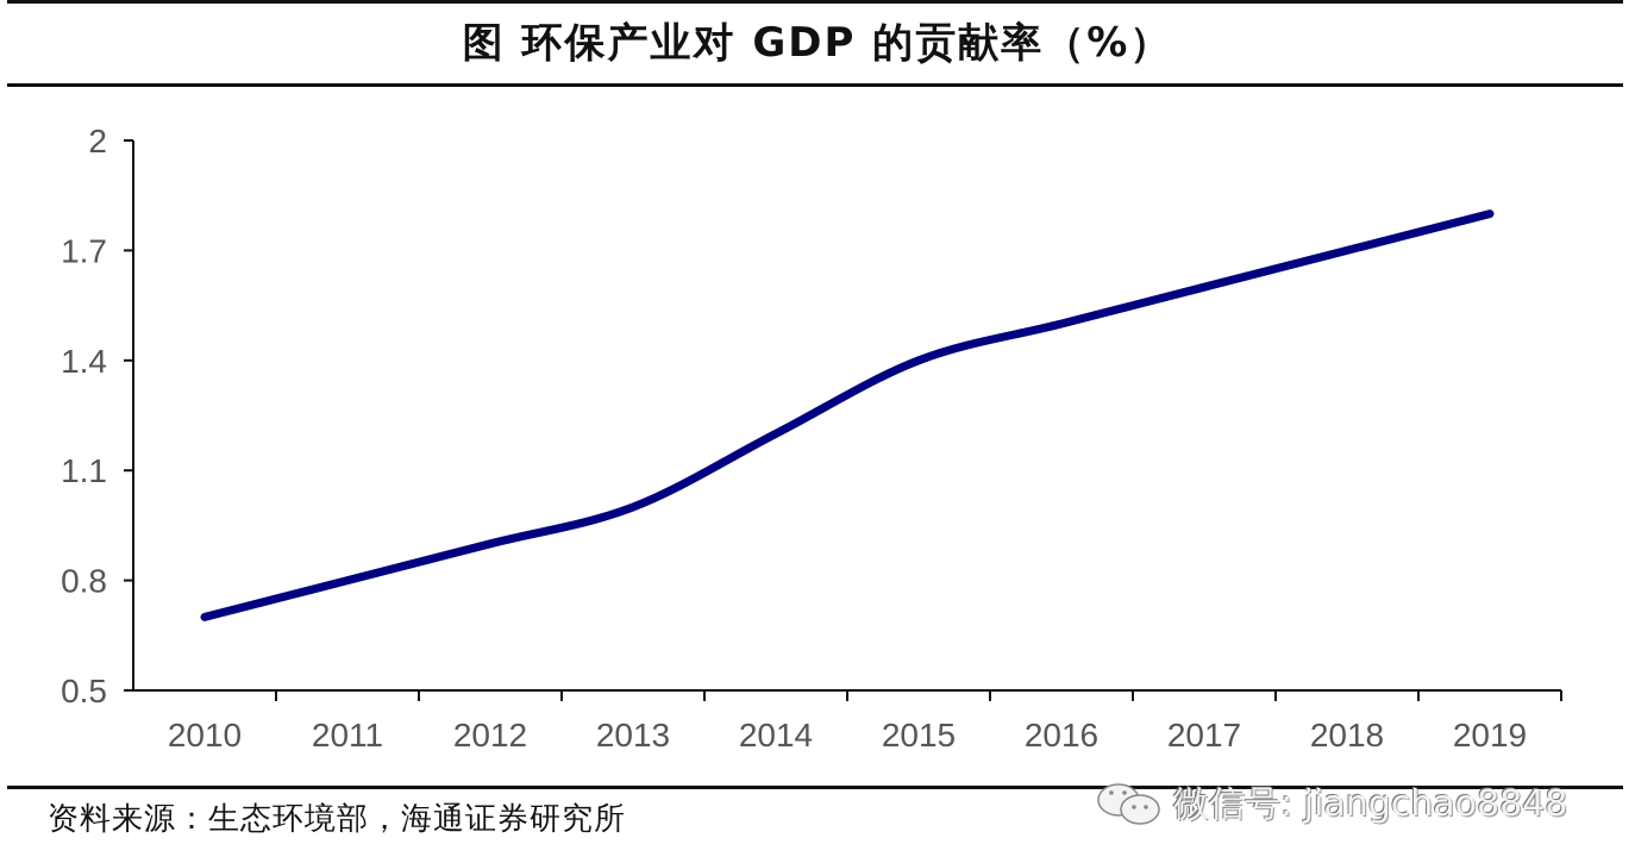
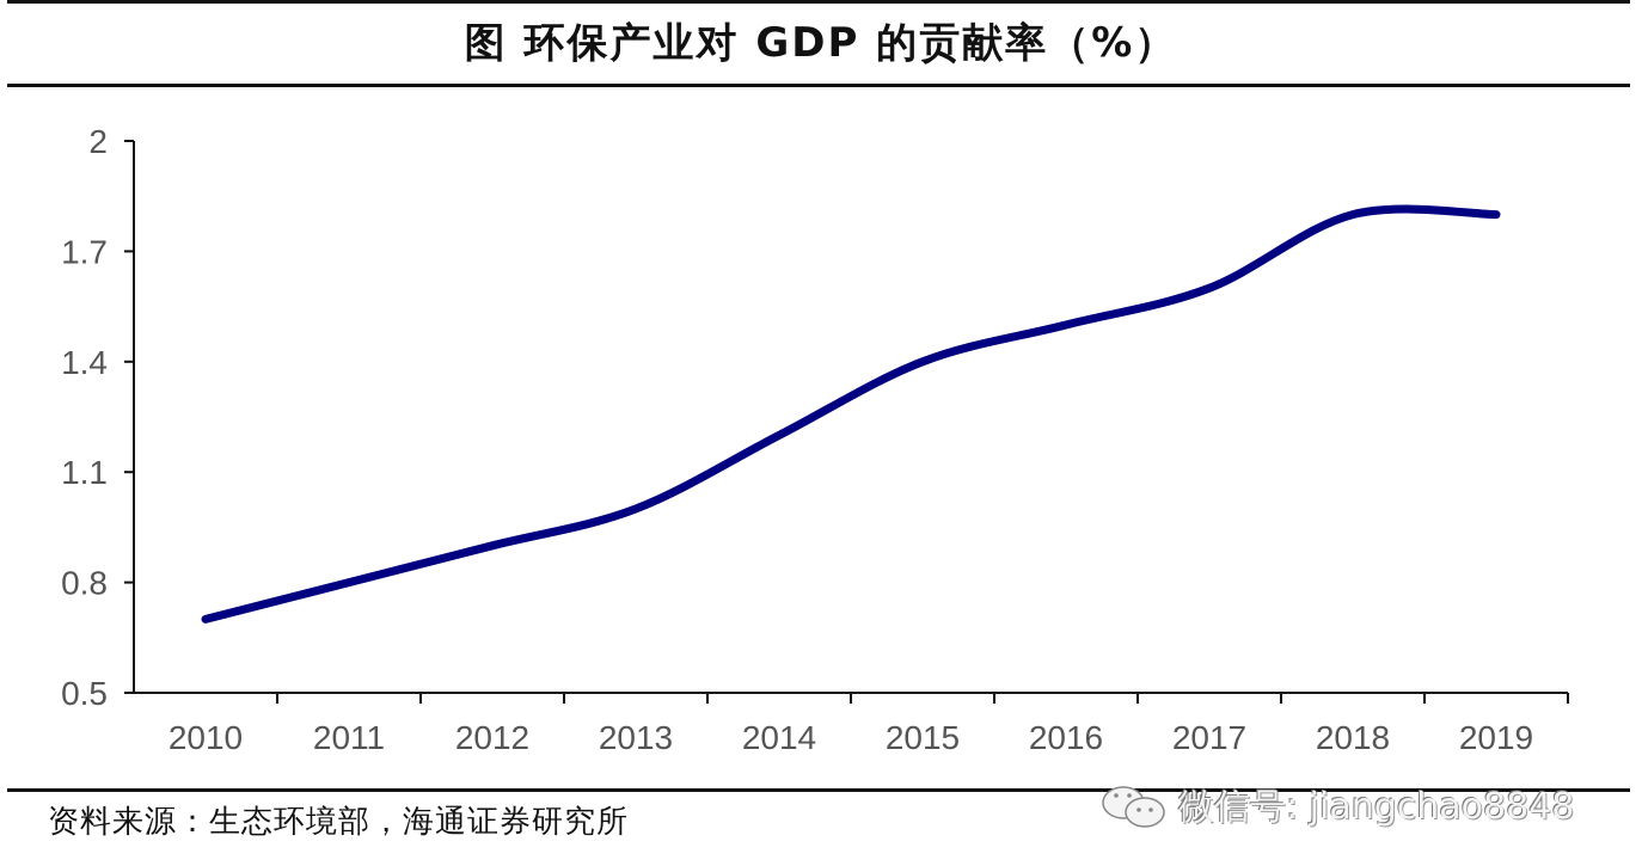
2018: 1.7 -> 1.8
